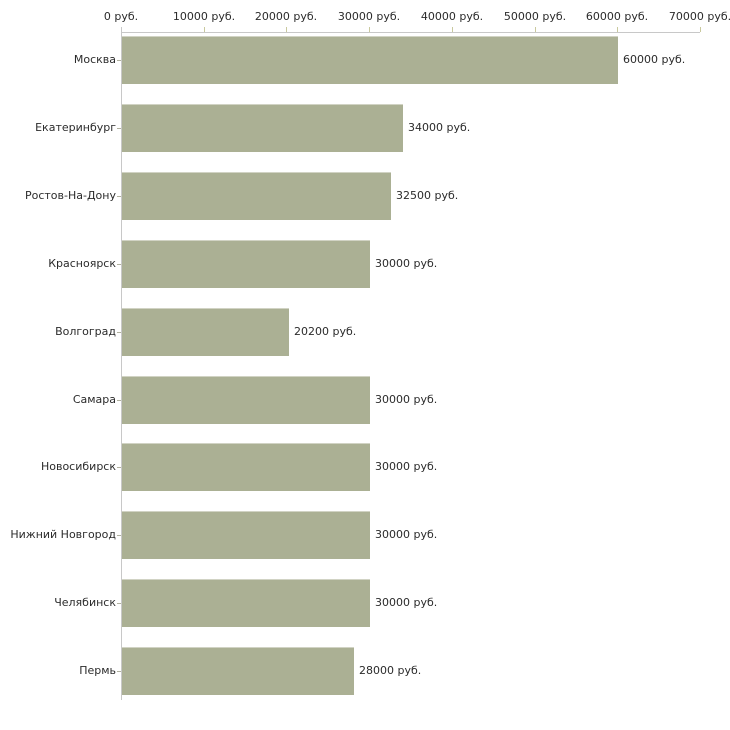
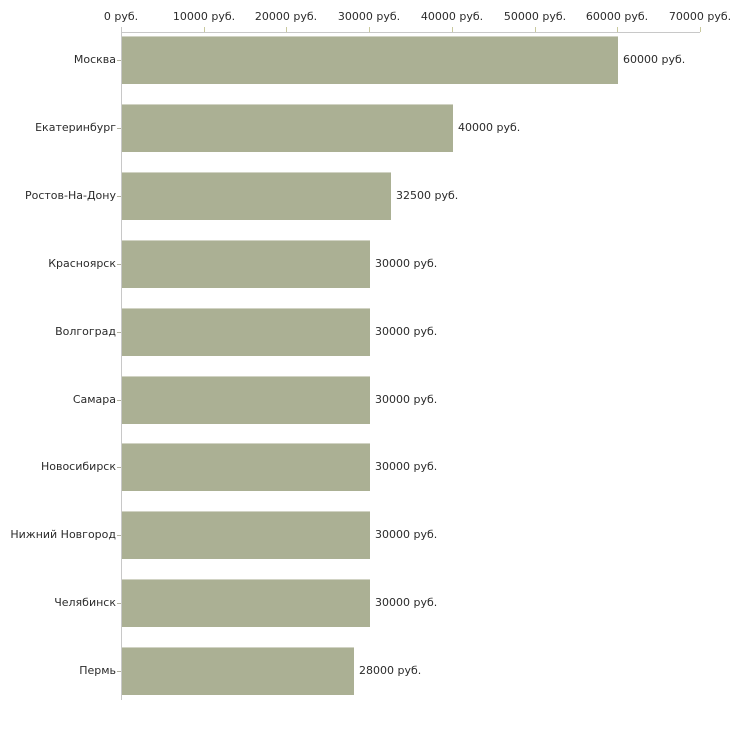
Екатеринбург: 34000 -> 40000
Волгоград: 20200 -> 30000
